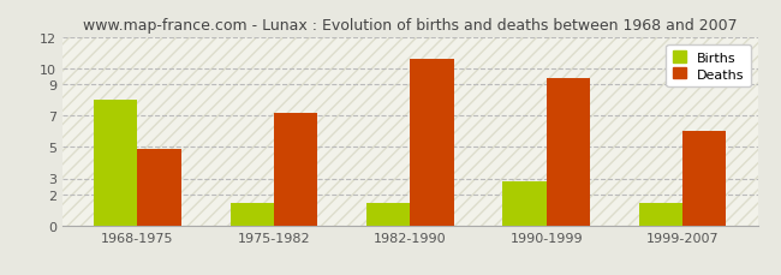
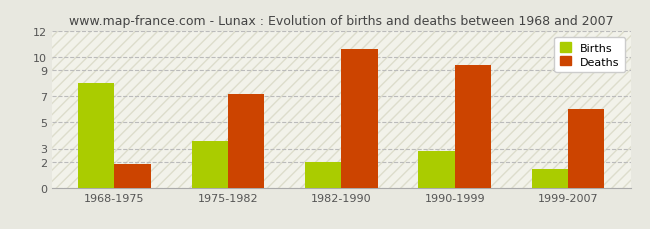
Deaths/1968-1975: 4.9 -> 1.8
Births/1975-1982: 1.4 -> 3.6
Births/1982-1990: 1.4 -> 2.0
